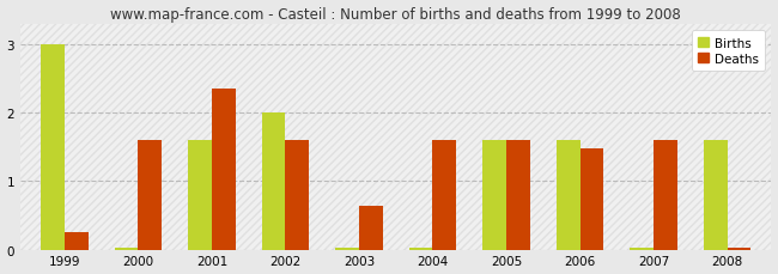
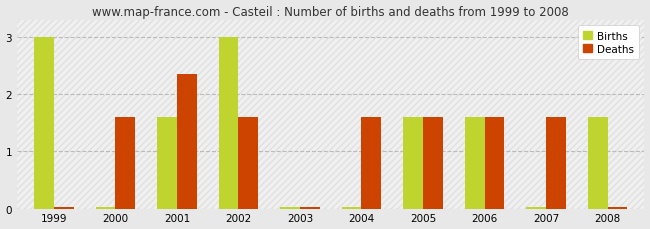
Deaths/1999: 0.26 -> 0.02
Births/2002: 2.00 -> 3.00
Deaths/2003: 0.64 -> 0.02
Deaths/2006: 1.48 -> 1.60
